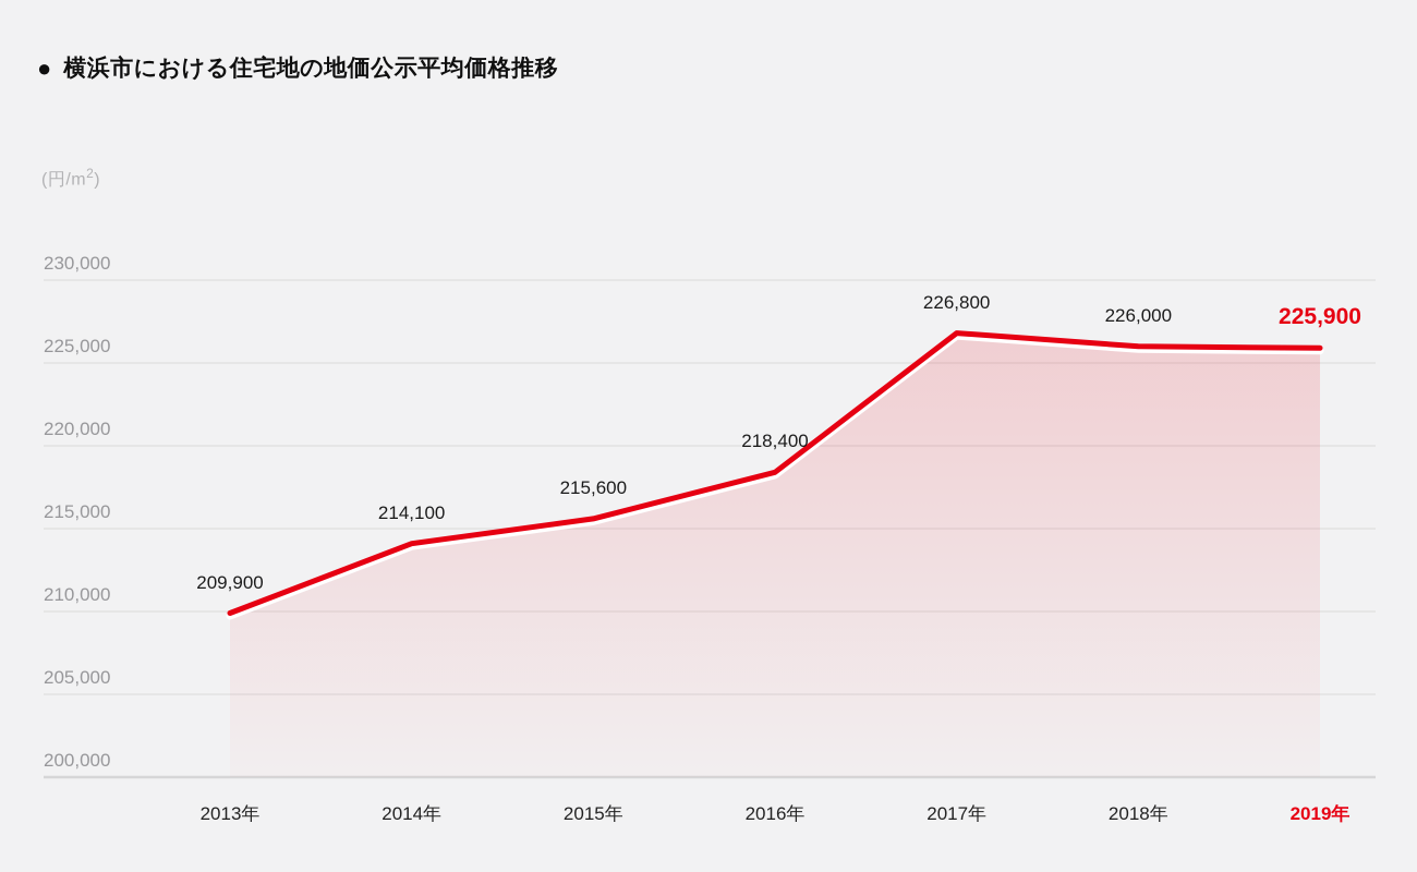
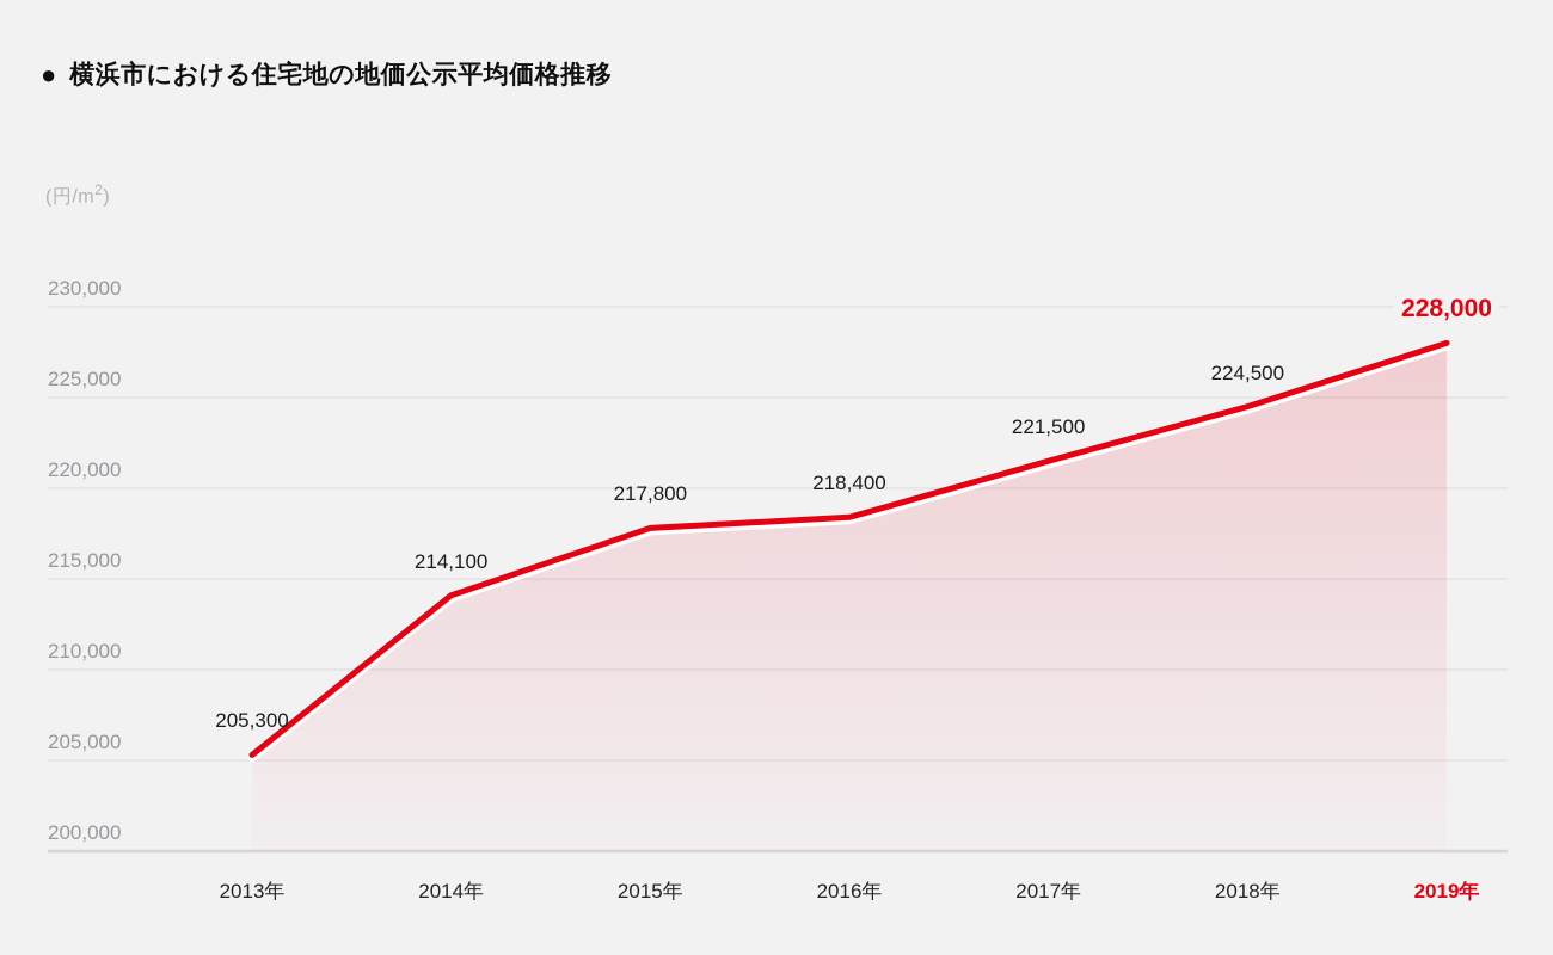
2013年: 209,900 -> 205,300
2015年: 215,600 -> 217,800
2017年: 226,800 -> 221,500
2018年: 226,000 -> 224,500
2019年: 225,900 -> 228,000
